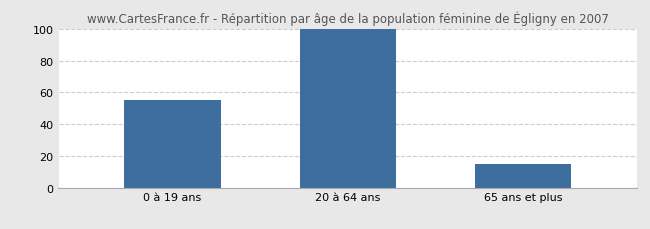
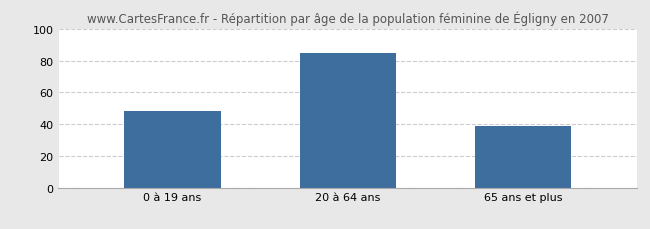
0 à 19 ans: 55 -> 48
20 à 64 ans: 100 -> 85
65 ans et plus: 15 -> 39
